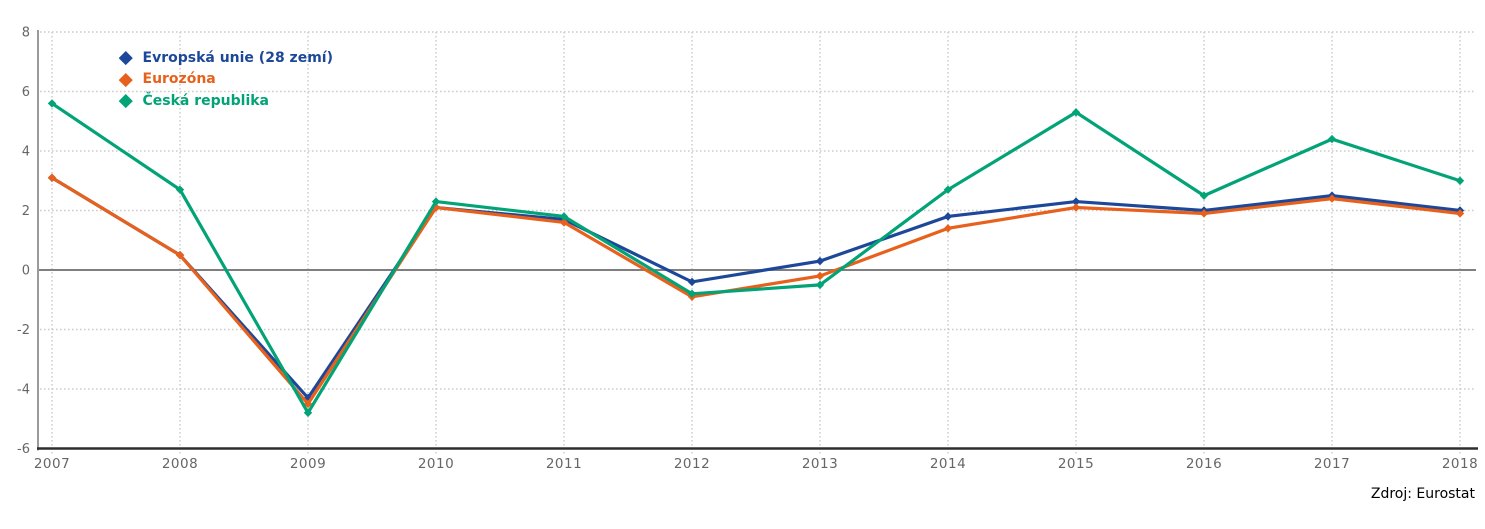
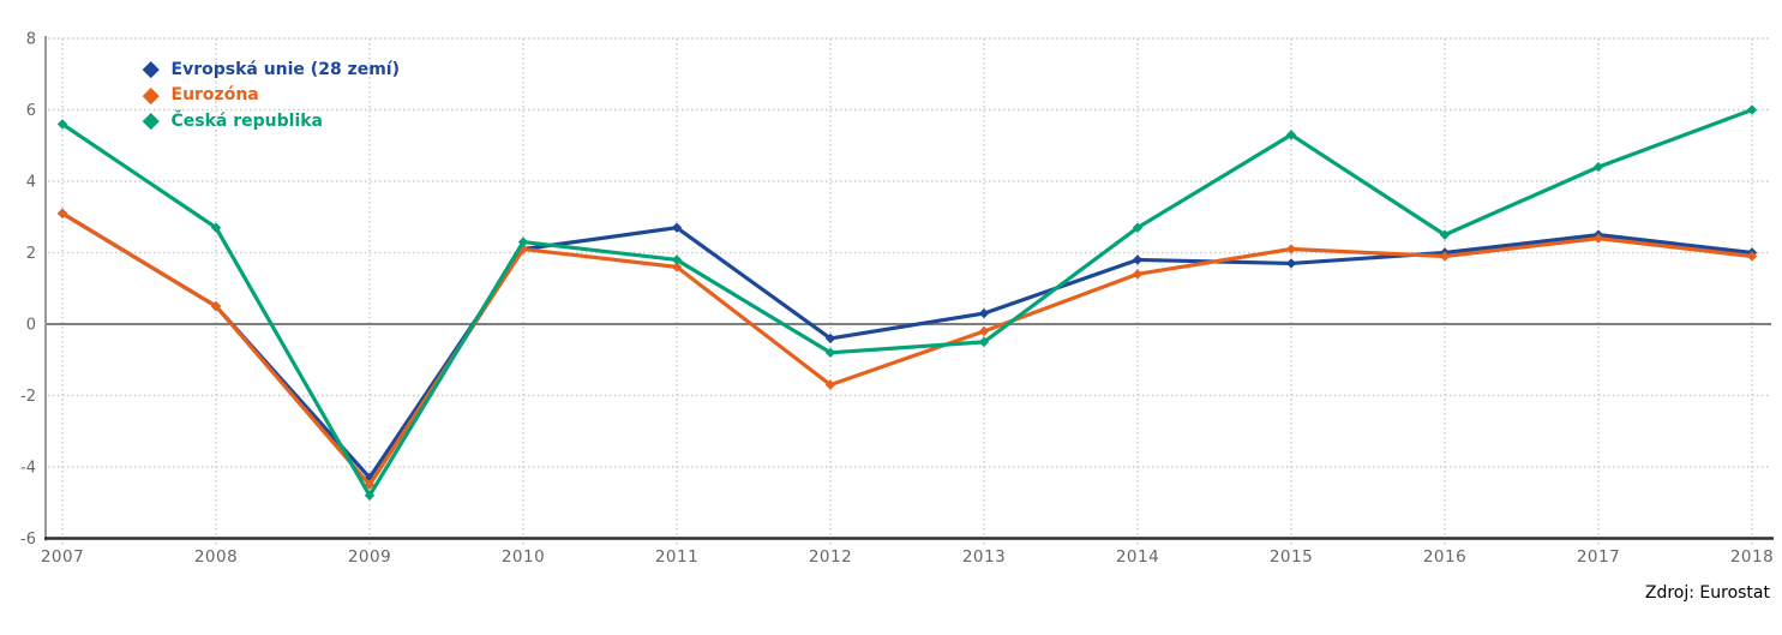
Evropská unie (28 zemí)/2011: 1.7 -> 2.7
Eurozóna/2012: -0.9 -> -1.7
Evropská unie (28 zemí)/2015: 2.3 -> 1.7
Česká republika/2018: 3.0 -> 6.0
